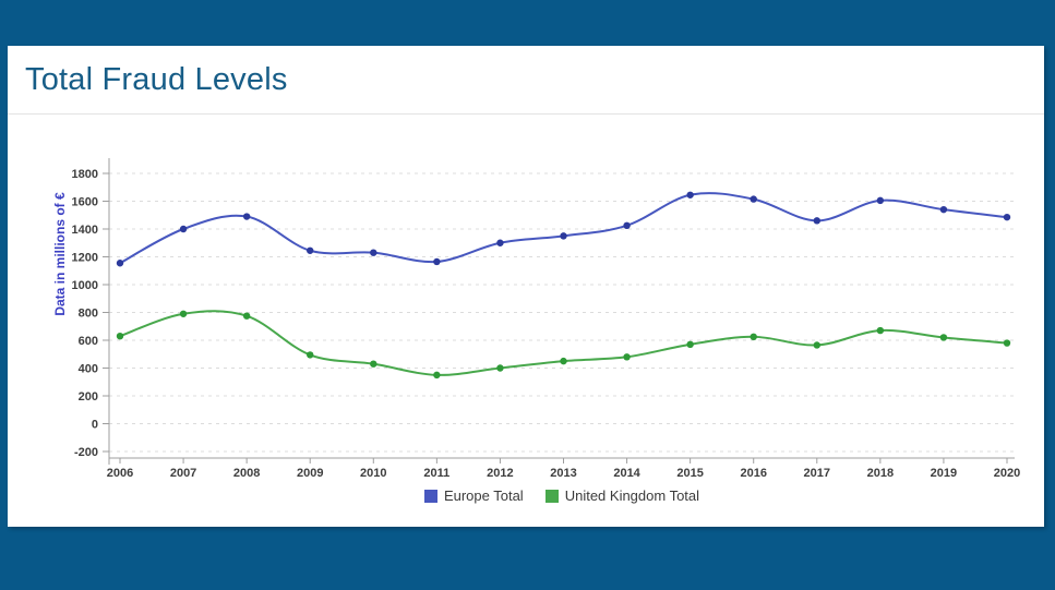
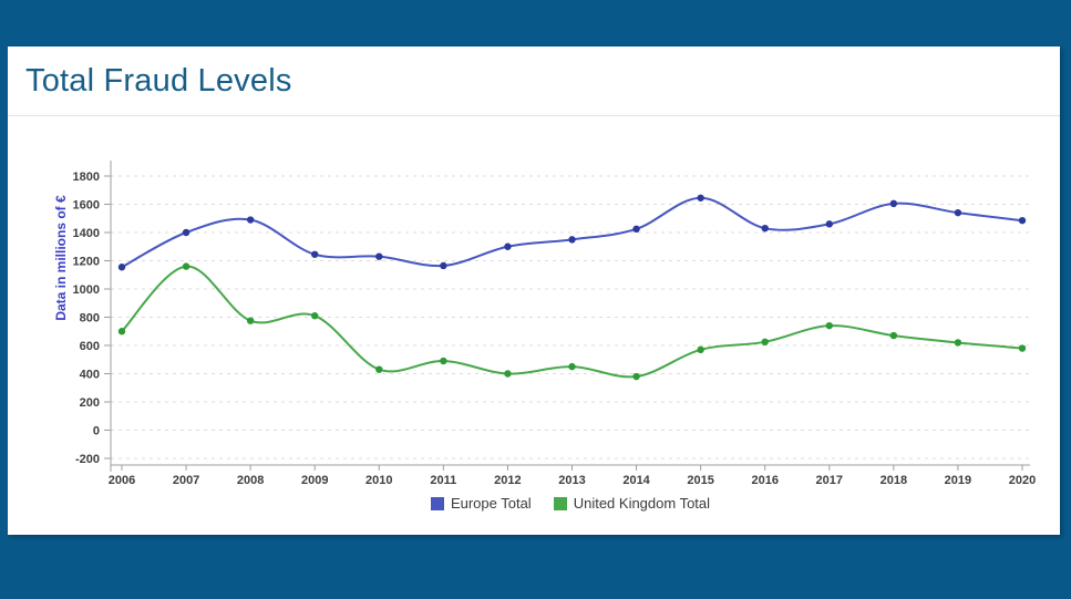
United Kingdom Total/2006: 630 -> 700
United Kingdom Total/2007: 790 -> 1160
United Kingdom Total/2009: 500 -> 810
United Kingdom Total/2011: 350 -> 490
United Kingdom Total/2014: 480 -> 380
Europe Total/2016: 1620 -> 1430
United Kingdom Total/2017: 560 -> 740
